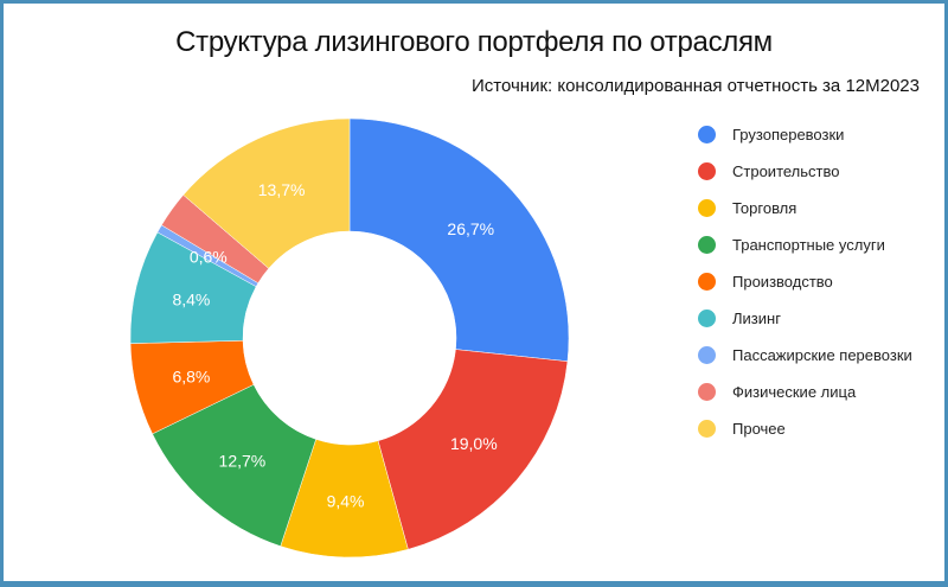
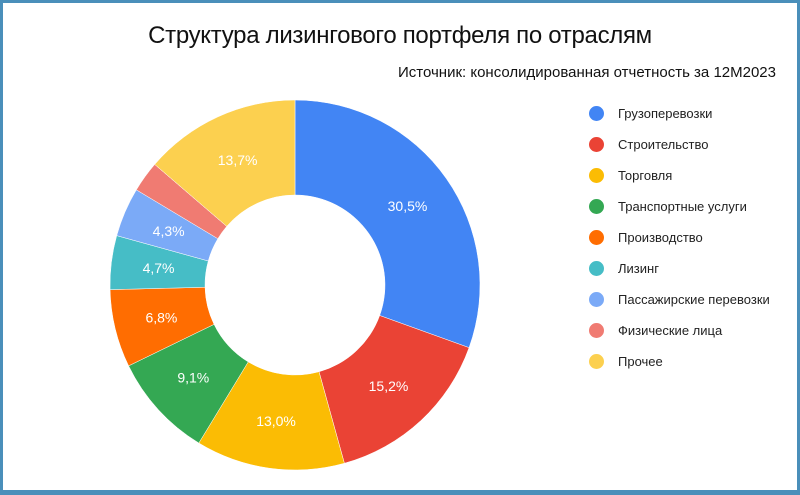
Грузоперевозки: 26,7% -> 30,5%
Строительство: 19,0% -> 15,2%
Торговля: 9,4% -> 13,0%
Транспортные услуги: 12,7% -> 9,1%
Лизинг: 8,4% -> 4,7%
Пассажирские перевозки: 0,6% -> 4,3%
